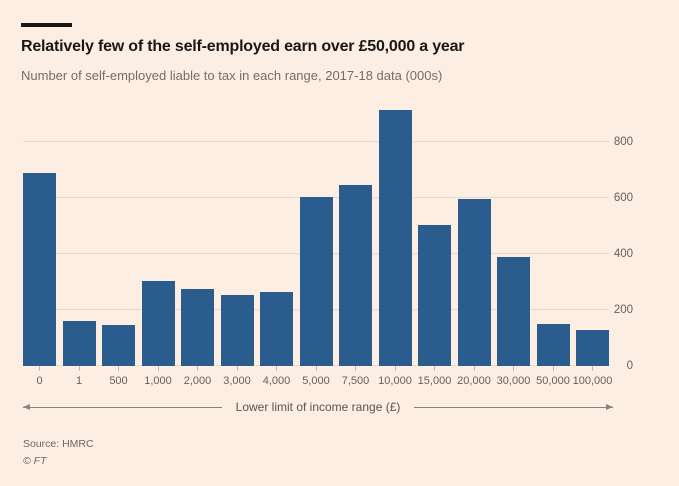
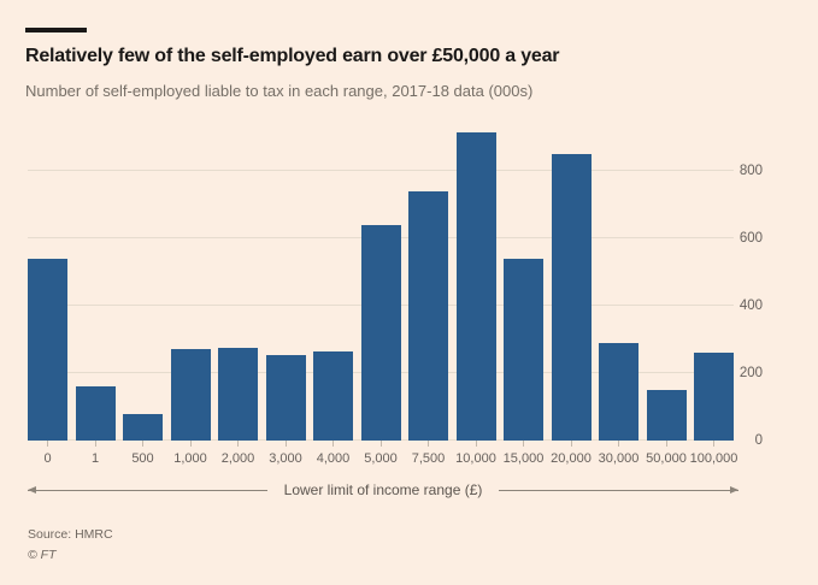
0: 690 -> 540
500: 140 -> 80
1,000: 300 -> 270
5,000: 600 -> 640
7,500: 640 -> 740
15,000: 500 -> 540
20,000: 600 -> 850
30,000: 390 -> 290
100,000: 130 -> 260
